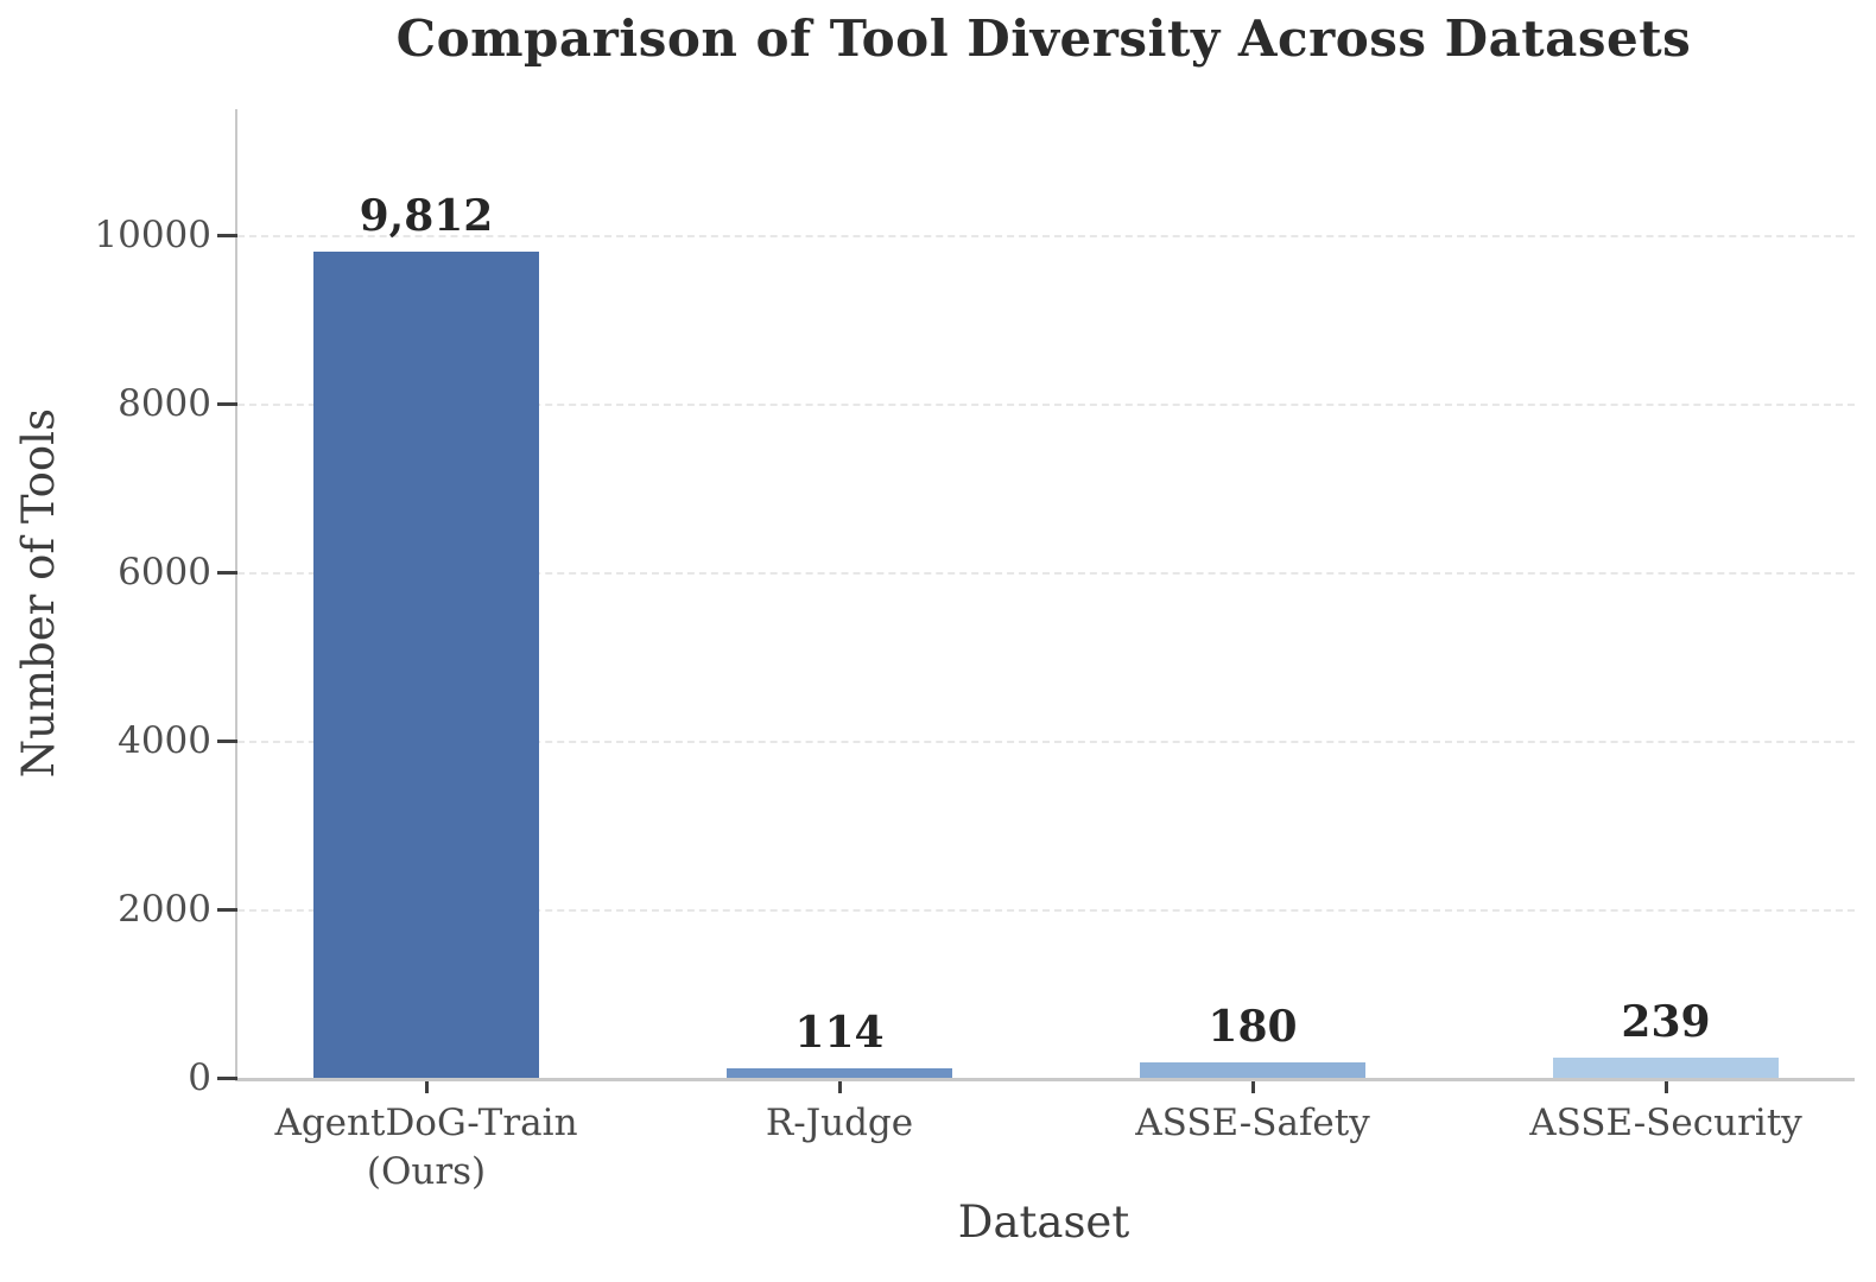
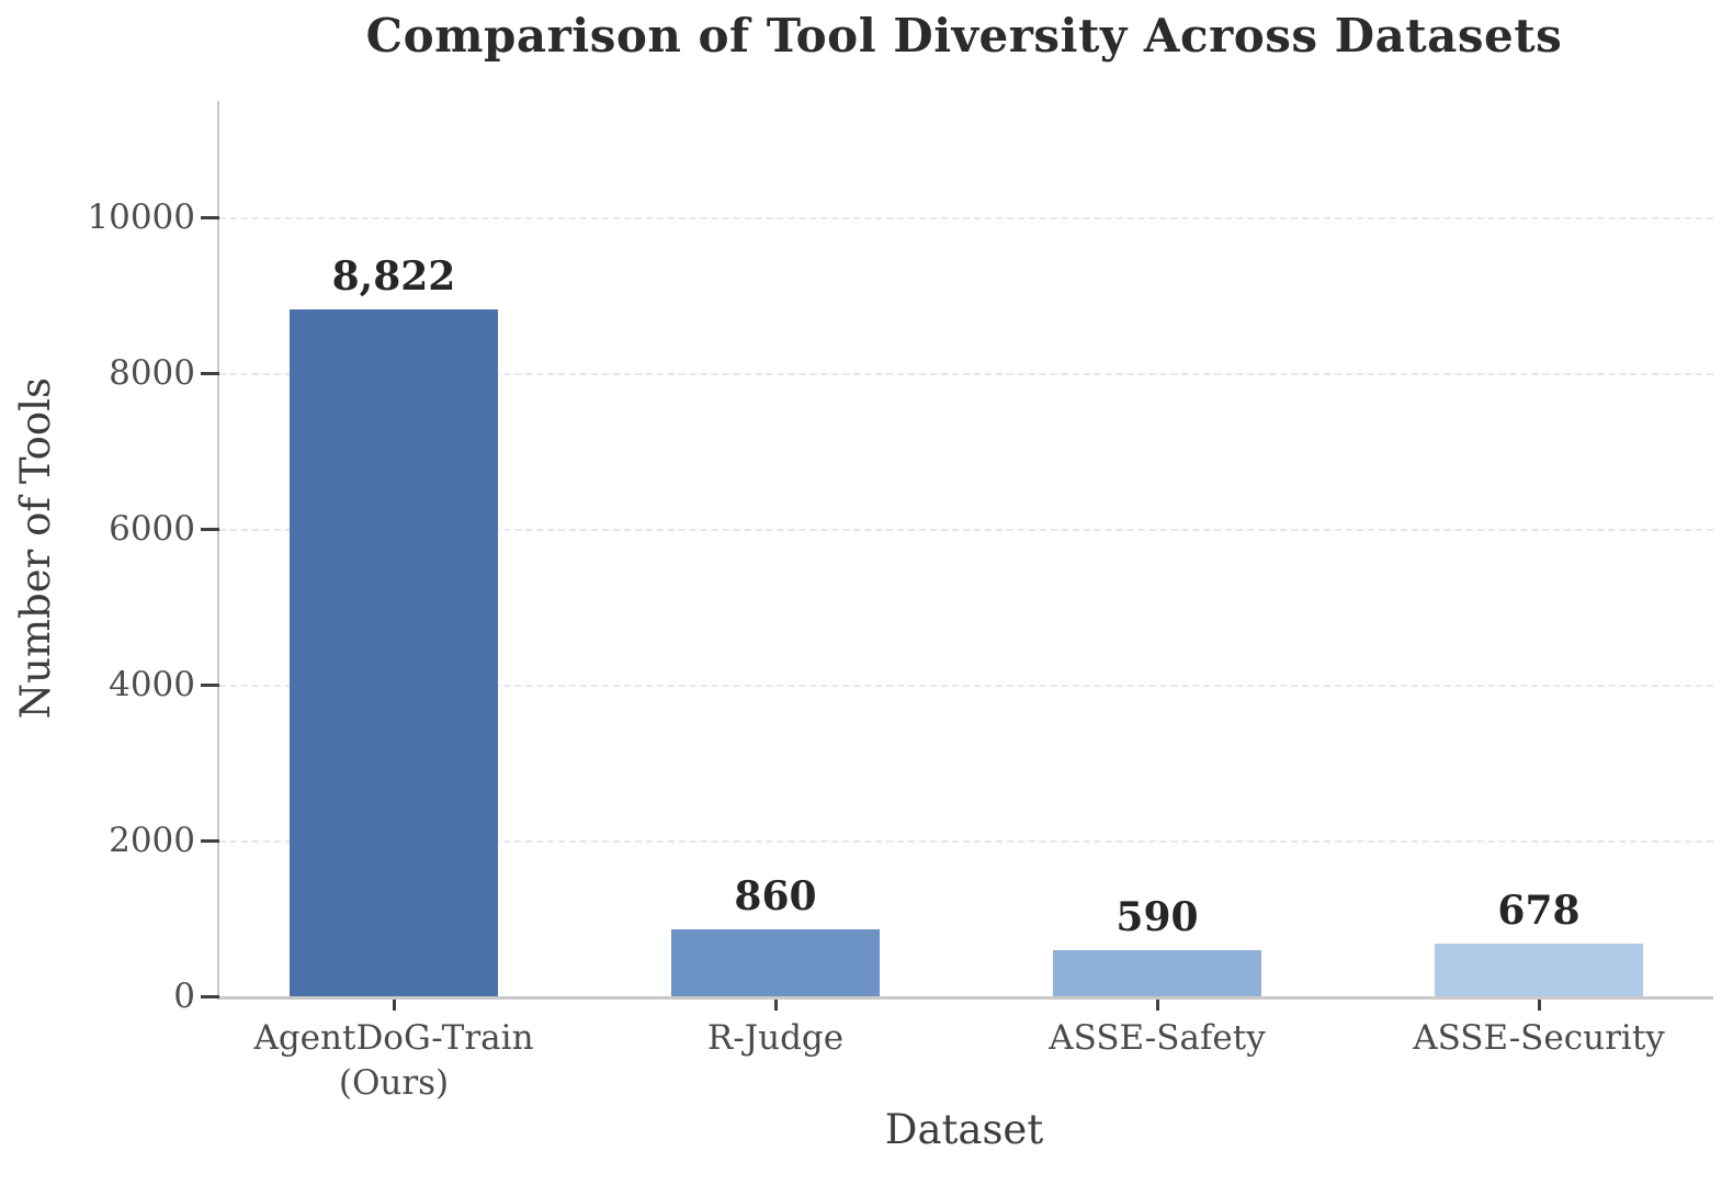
AgentDoG-Train (Ours): 9,812 -> 8,822
R-Judge: 114 -> 860
ASSE-Safety: 180 -> 590
ASSE-Security: 239 -> 678
